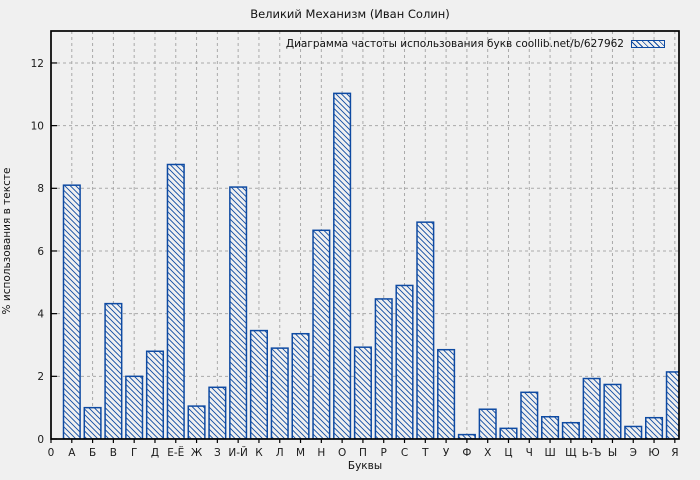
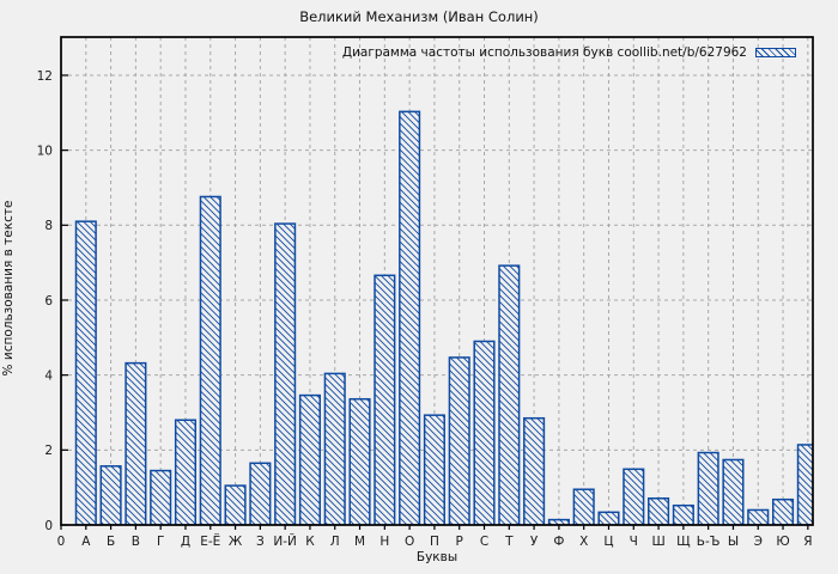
Б: 1.0 -> 1.6
Г: 2.0 -> 1.4
Л: 2.9 -> 4.0
